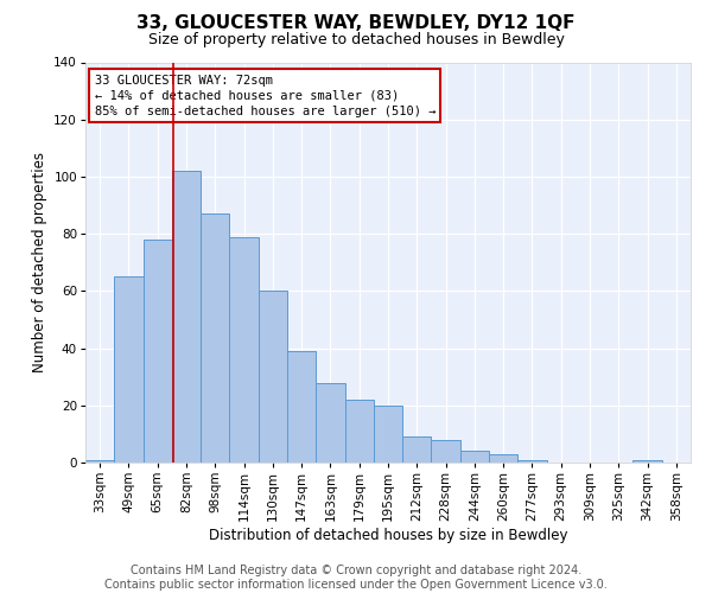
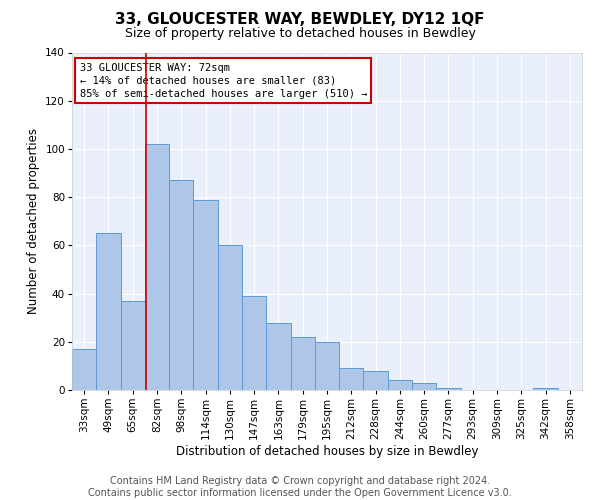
33sqm: 1 -> 17
65sqm: 78 -> 37
